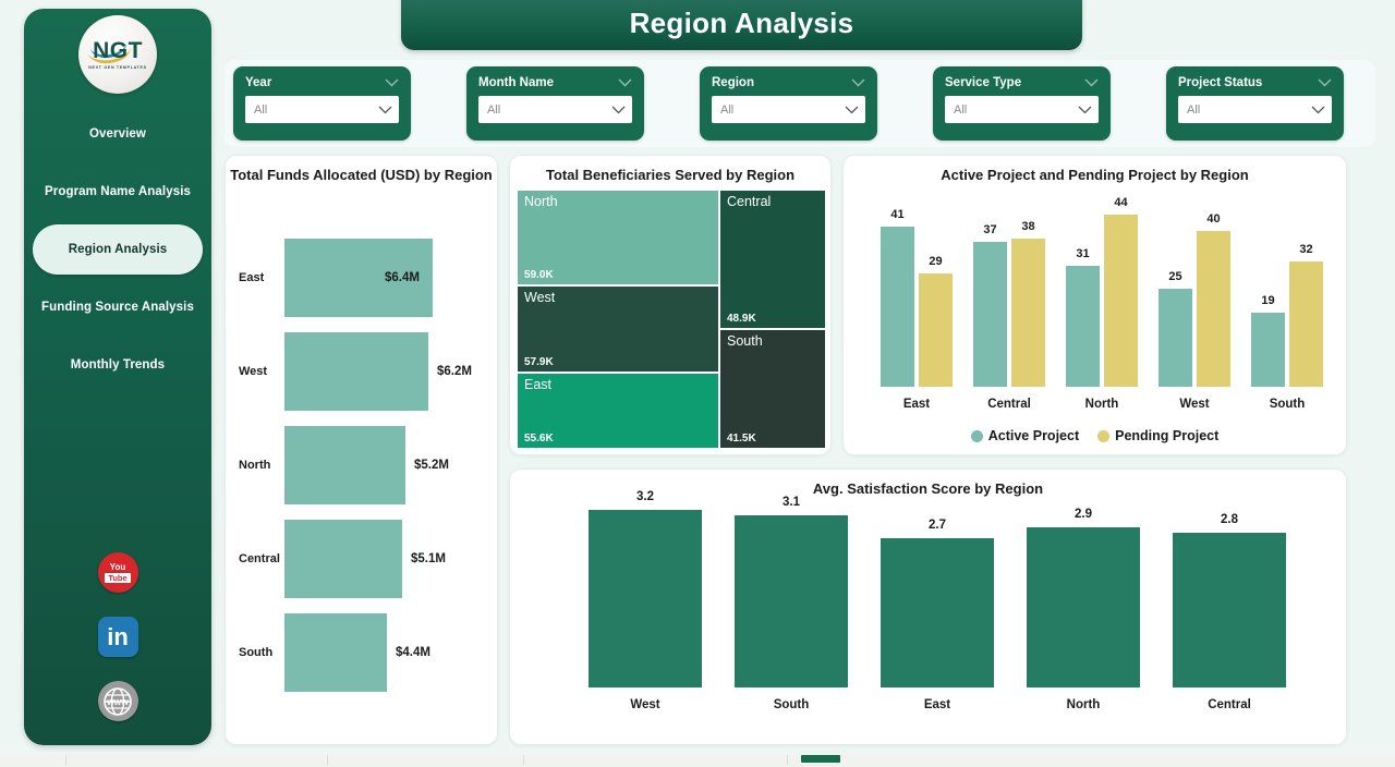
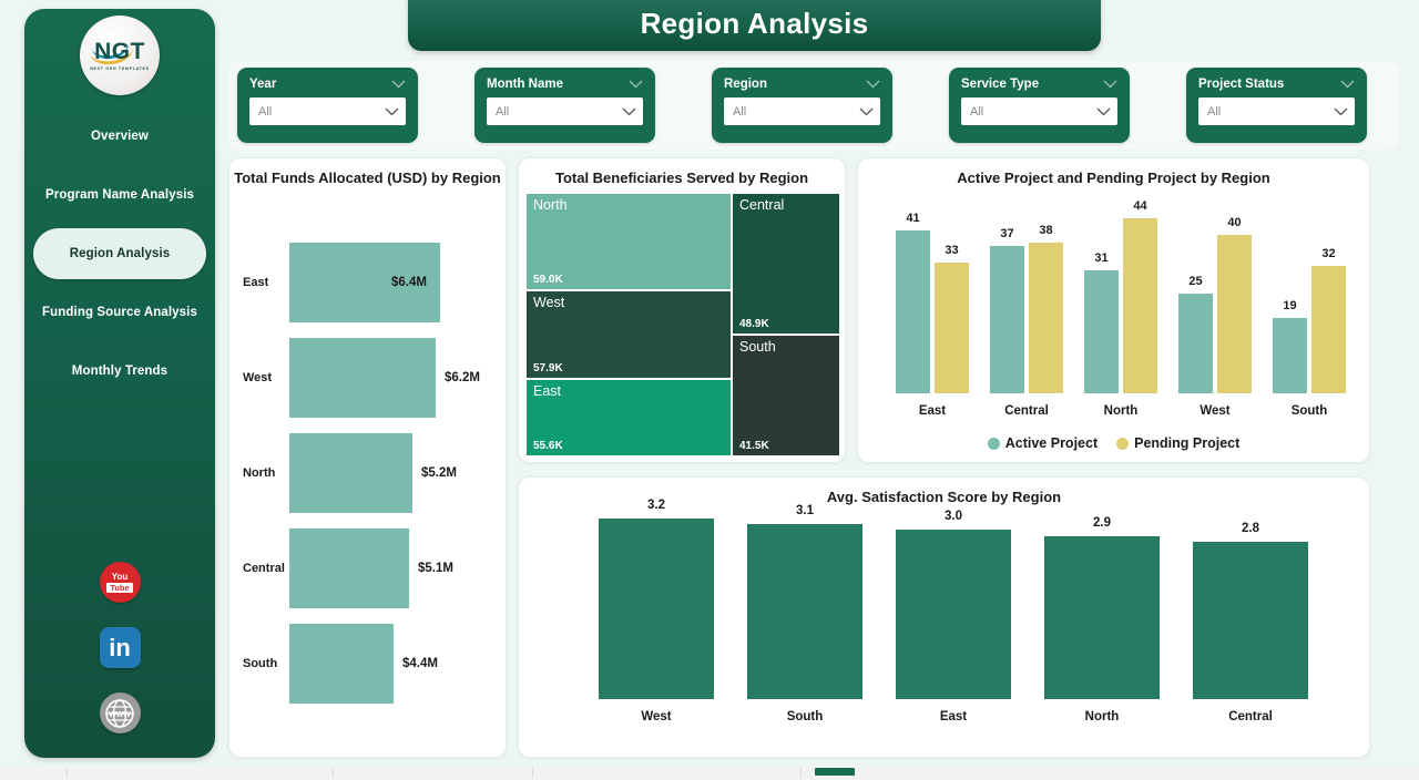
Active Project and Pending Project by Region/Pending Project/East: 29 -> 33
Avg. Satisfaction Score by Region/East: 2.7 -> 3.0
